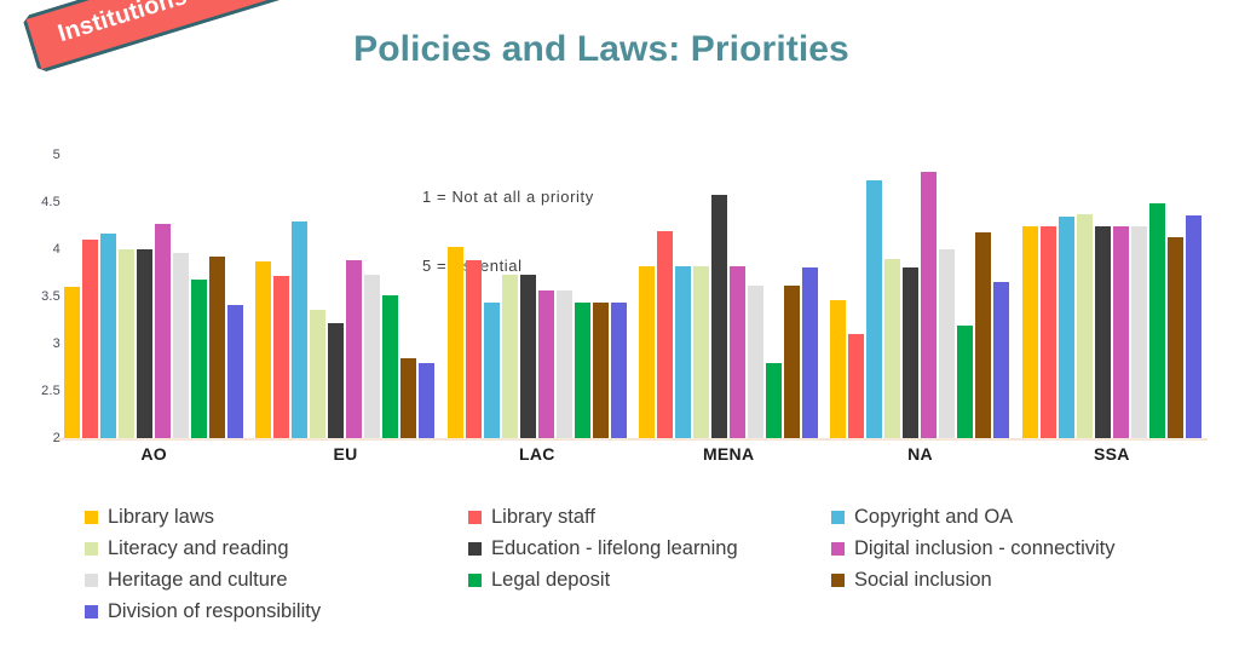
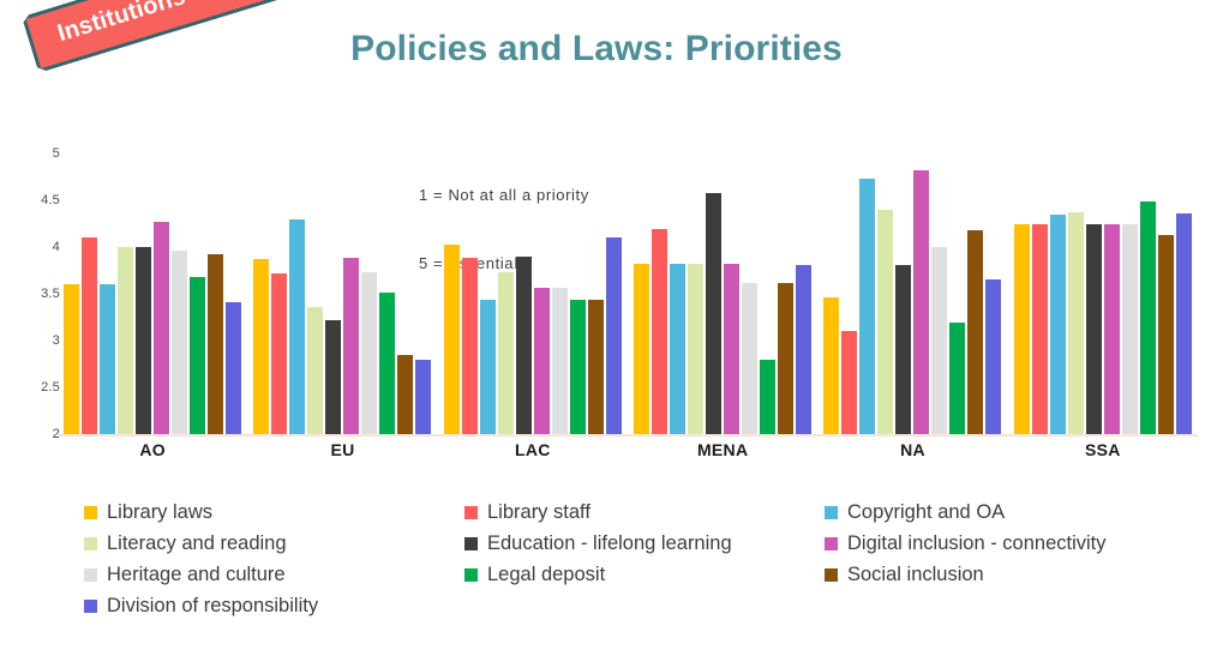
Copyright and OA/AO: 4.2 -> 3.6
Education - lifelong learning/LAC: 3.7 -> 3.9
Division of responsibility/LAC: 3.4 -> 4.1
Literacy and reading/NA: 3.9 -> 4.4
